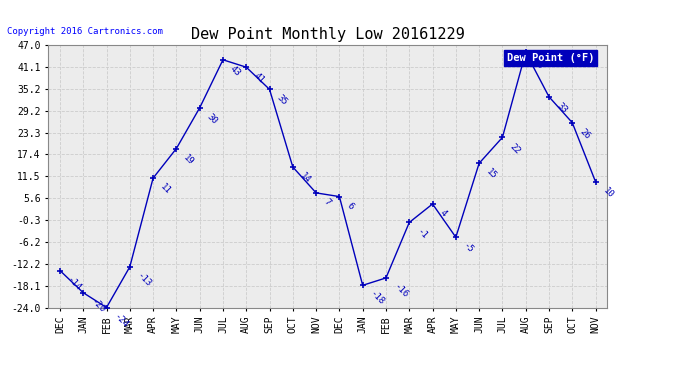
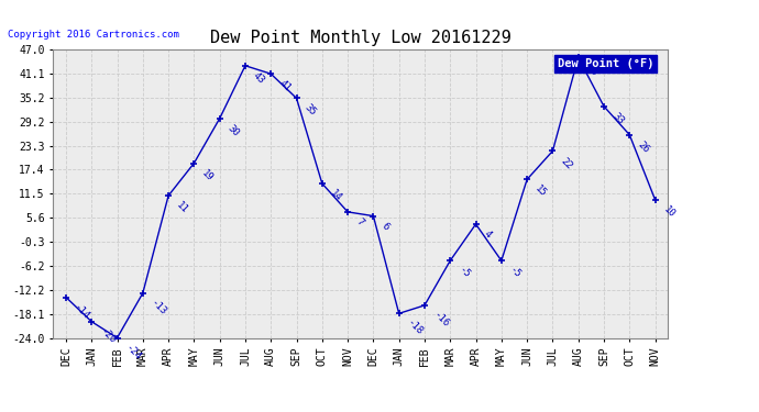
MAR: -1 -> -5
